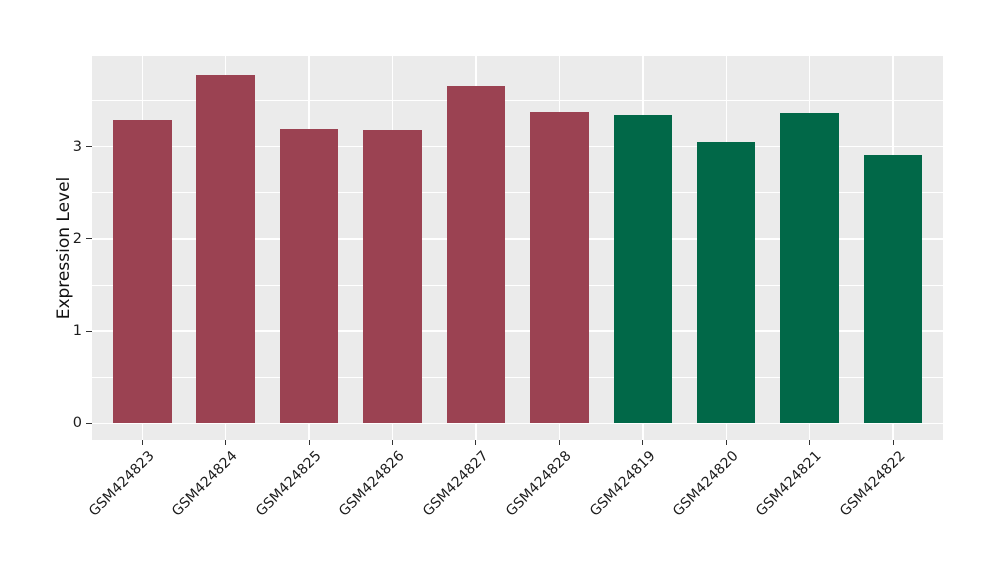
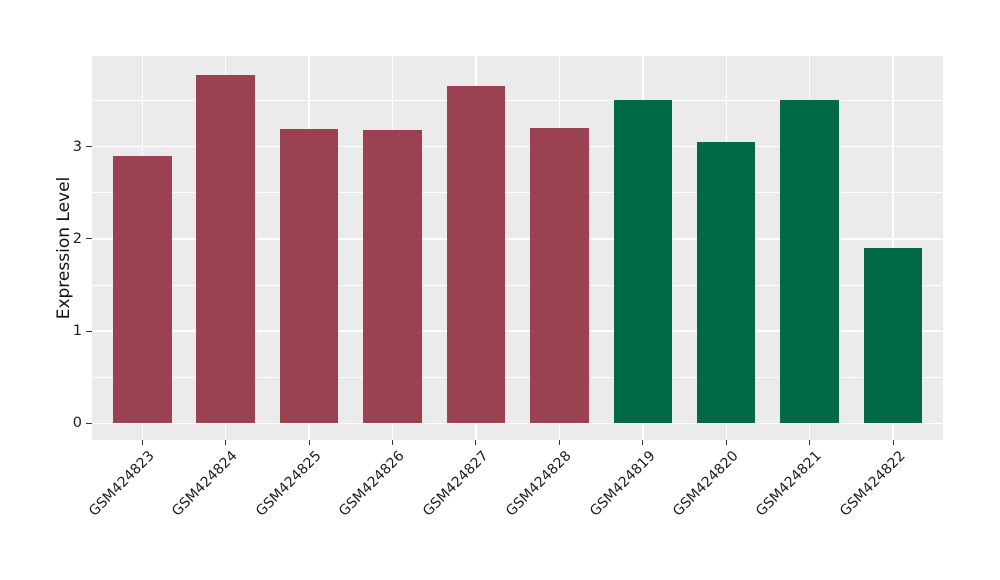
GSM424823: 3.3 -> 2.9
GSM424828: 3.4 -> 3.2
GSM424819: 3.3 -> 3.5
GSM424821: 3.4 -> 3.5
GSM424822: 2.9 -> 1.9
